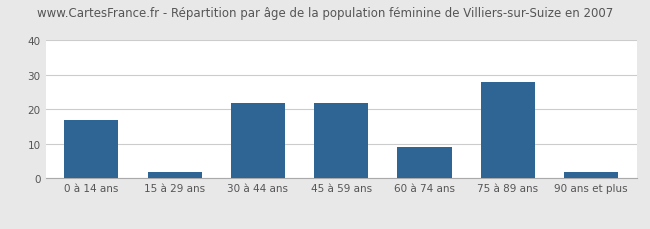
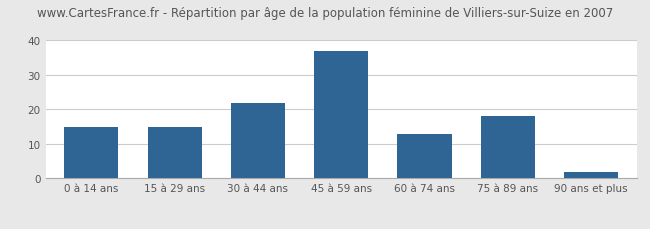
0 à 14 ans: 17 -> 15
15 à 29 ans: 2 -> 15
45 à 59 ans: 22 -> 37
60 à 74 ans: 9 -> 13
75 à 89 ans: 28 -> 18
